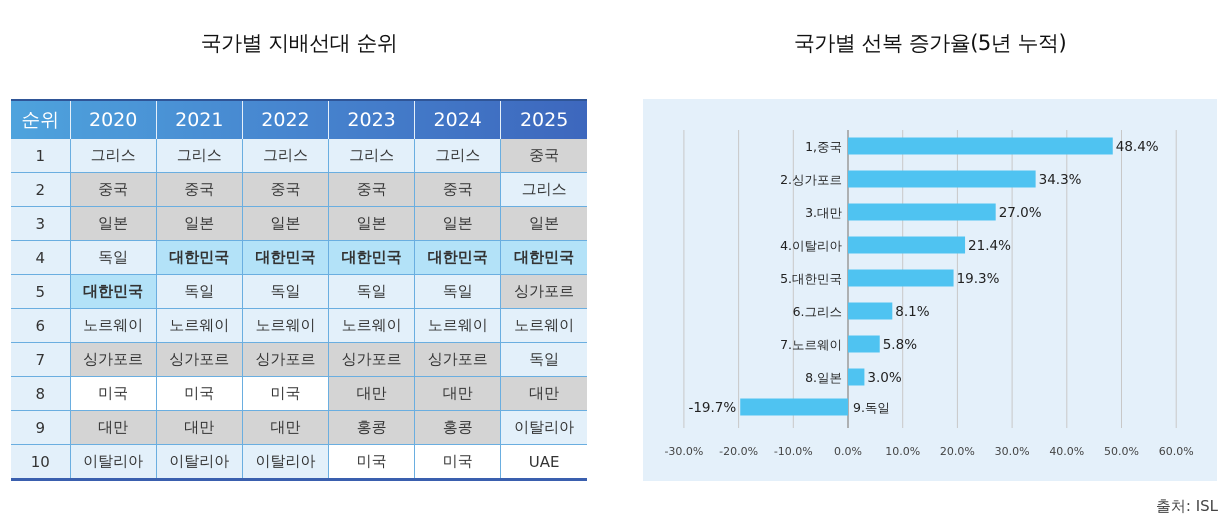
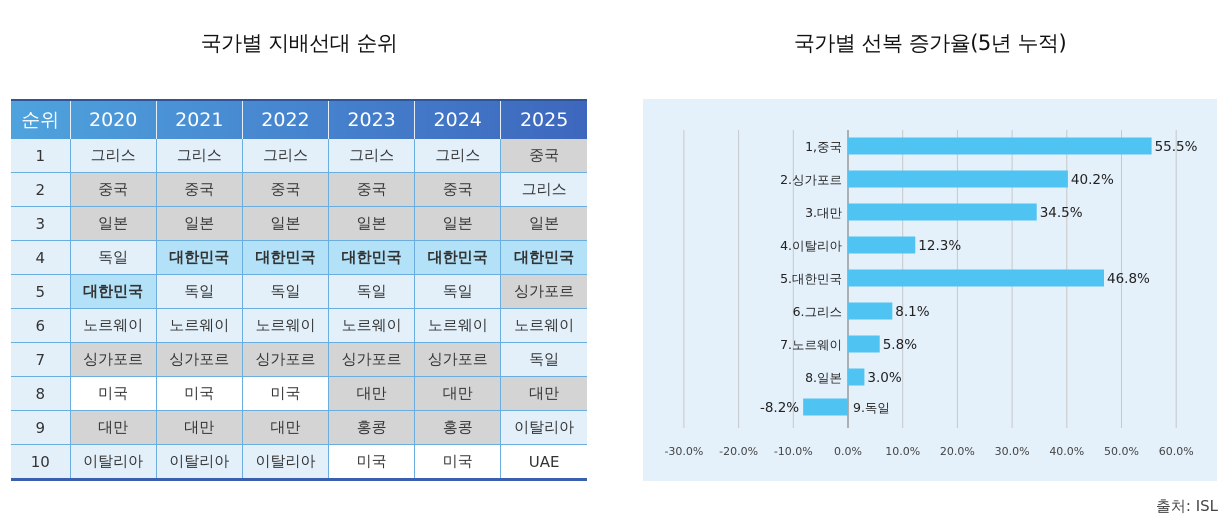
1,중국: 48.4% -> 55.5%
2.싱가포르: 34.3% -> 40.2%
3.대만: 27.0% -> 34.5%
4.이탈리아: 21.4% -> 12.3%
5.대한민국: 19.3% -> 46.8%
9.독일: -19.7% -> -8.2%
